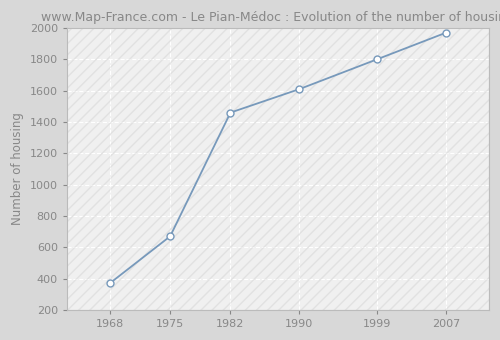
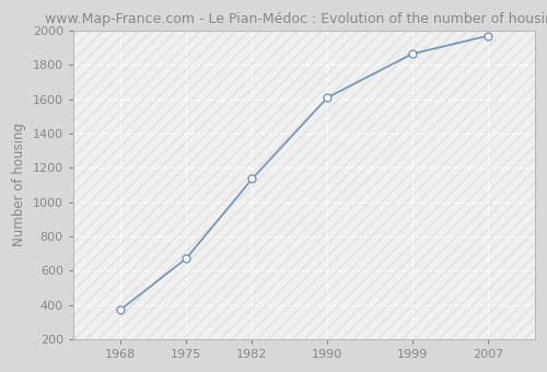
1982: 1460 -> 1140
1999: 1800 -> 1860
